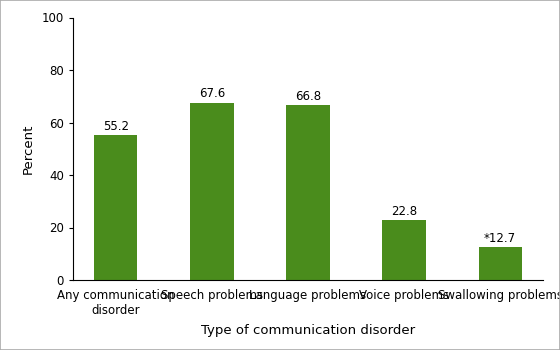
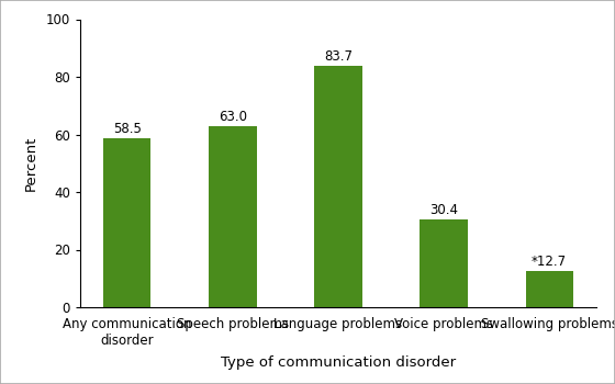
Any communication disorder: 55.2 -> 58.5
Speech problems: 67.6 -> 63.0
Language problems: 66.8 -> 83.7
Voice problems: 22.8 -> 30.4
